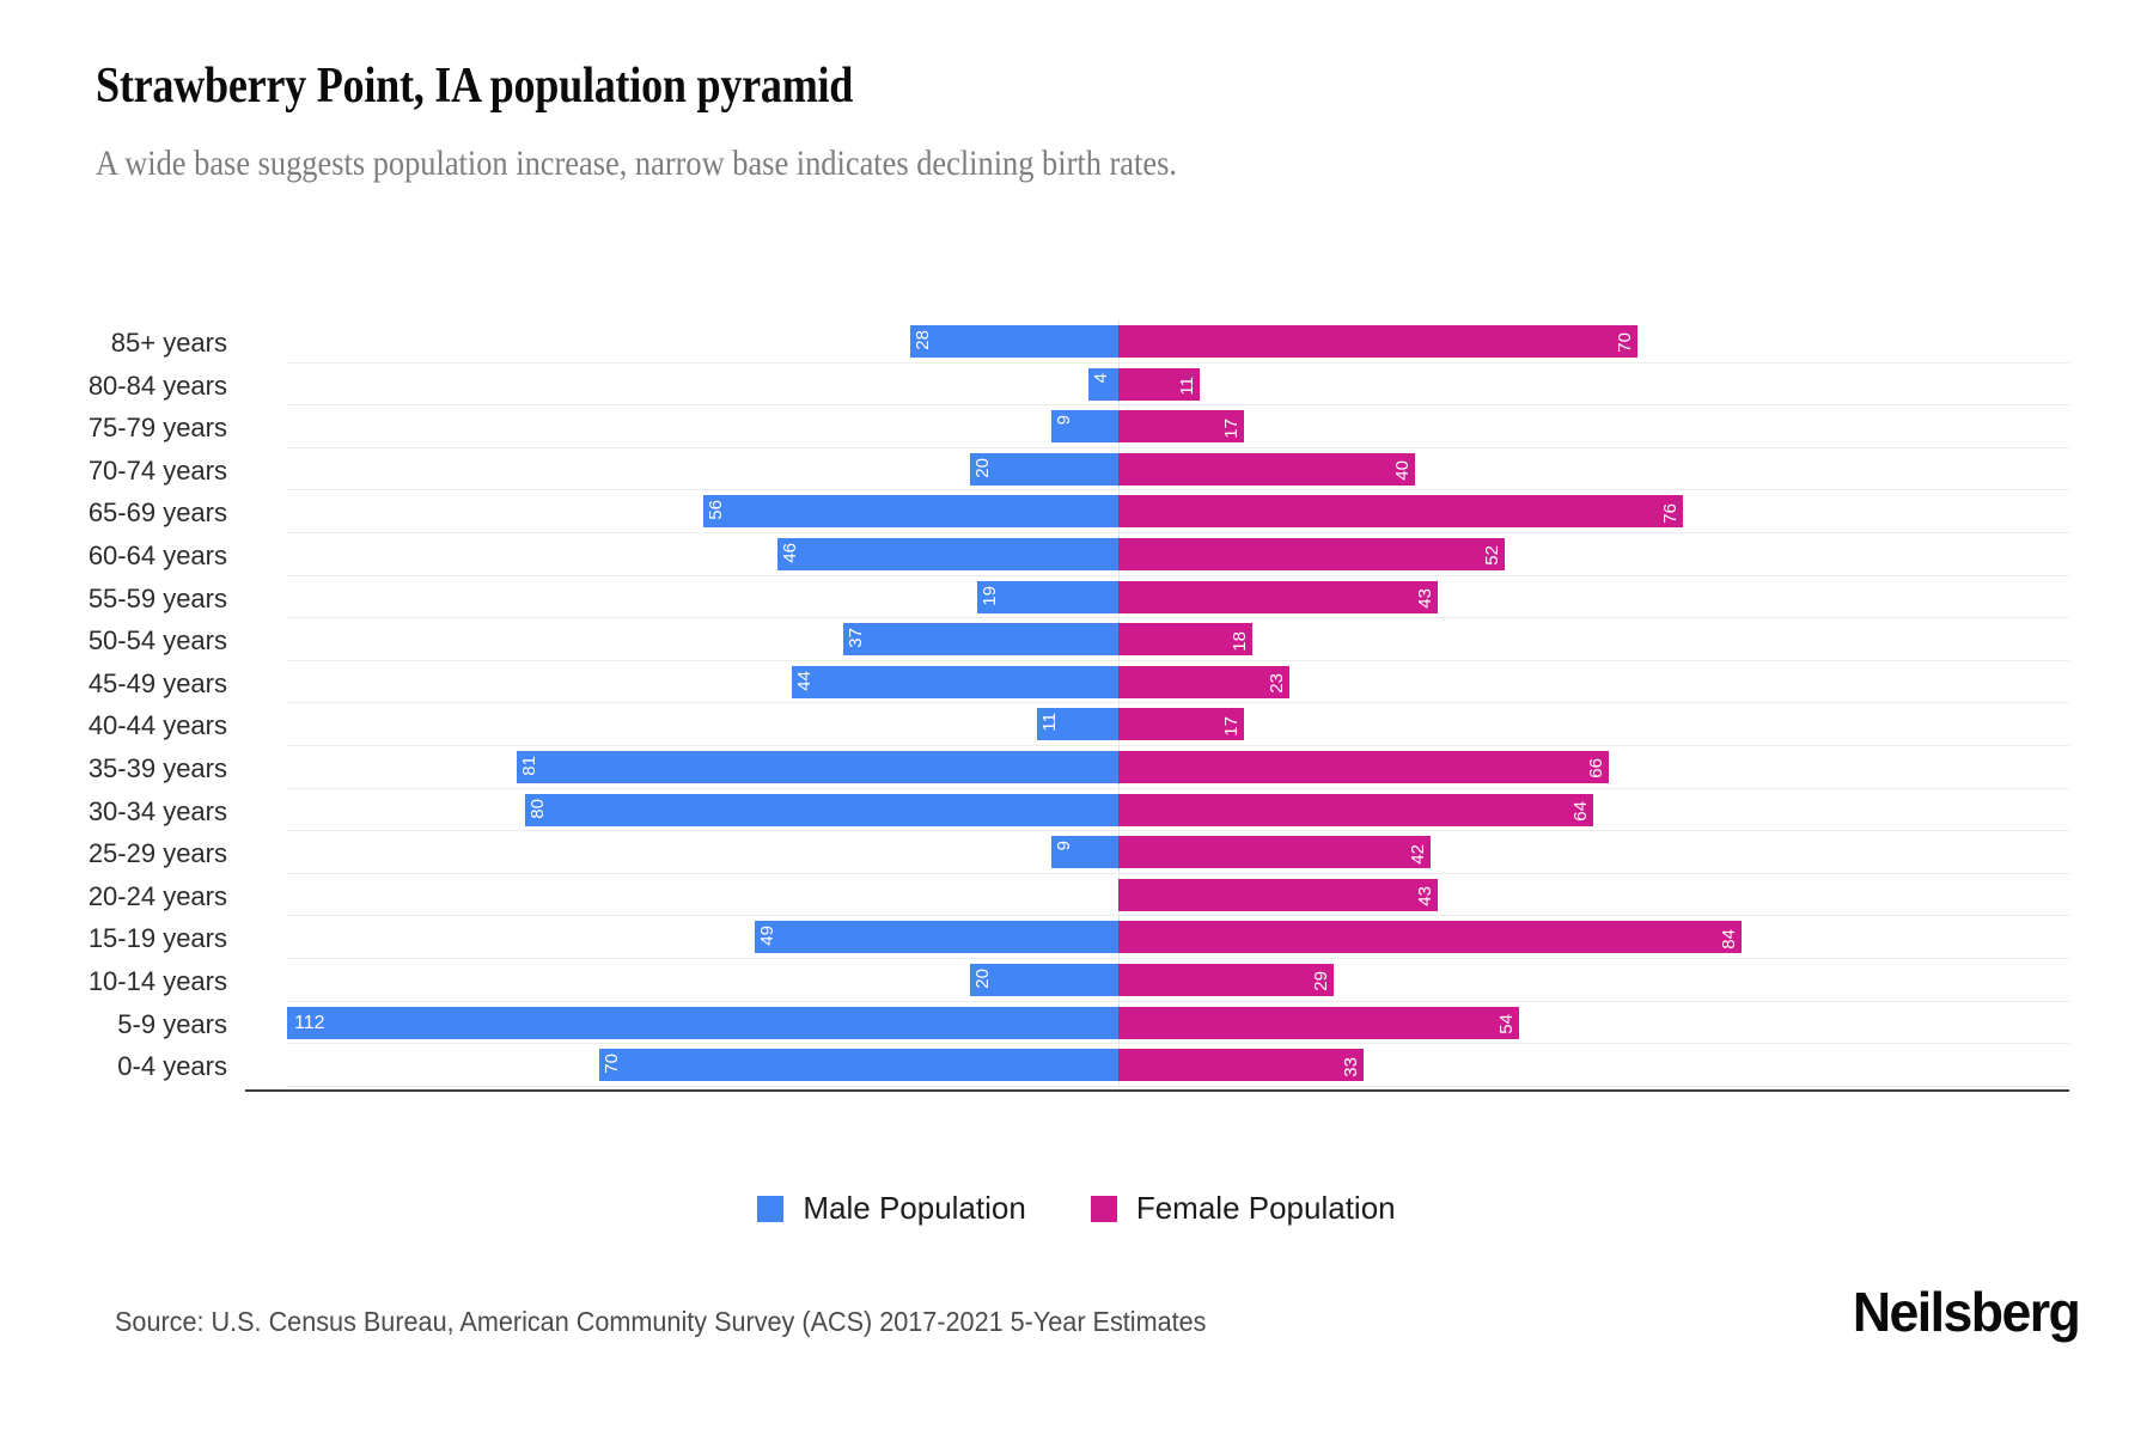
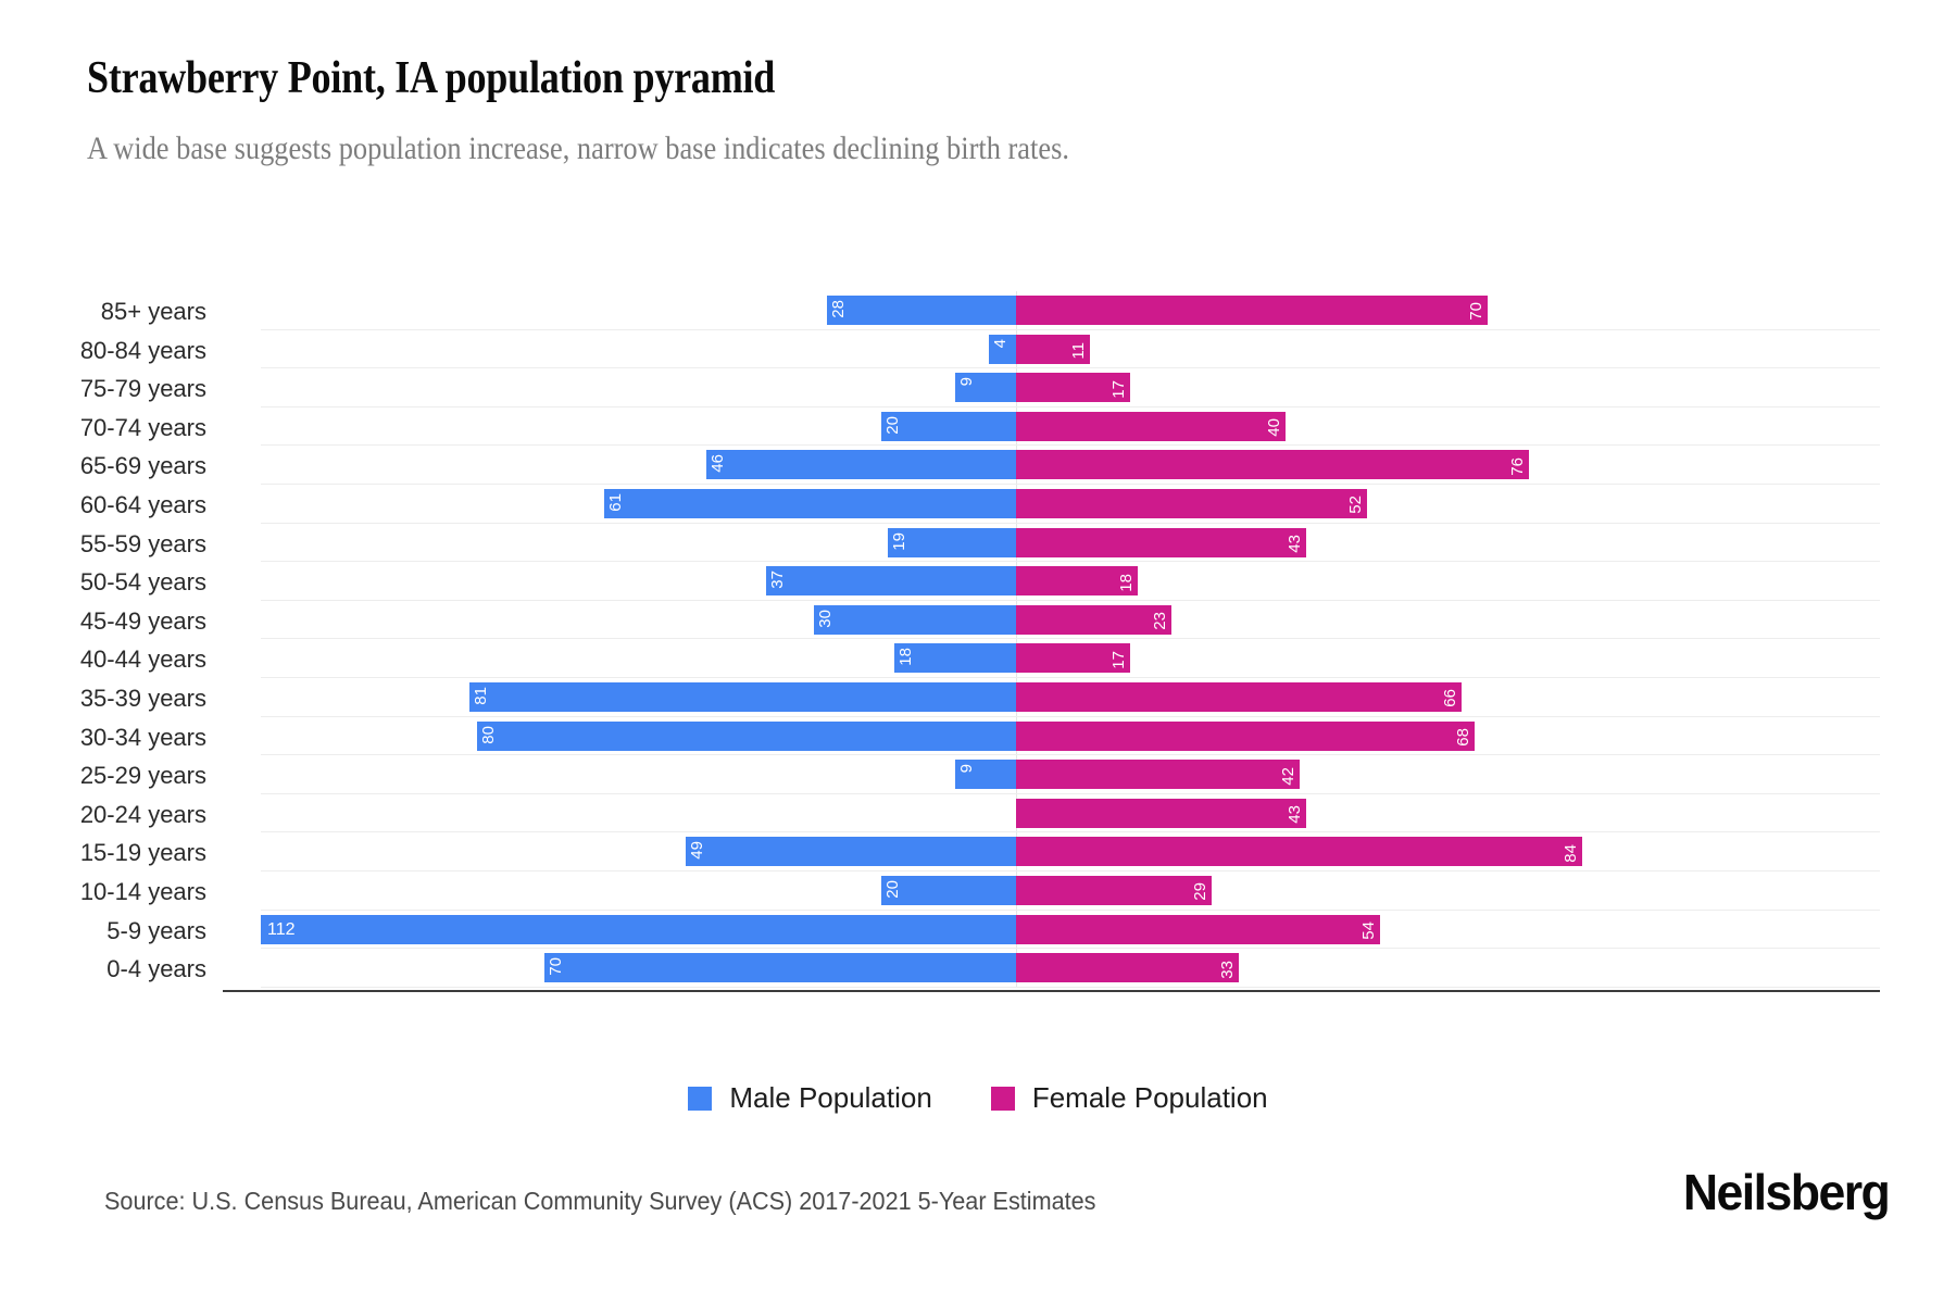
Male Population/65-69 years: 56 -> 46
Male Population/60-64 years: 46 -> 61
Male Population/45-49 years: 44 -> 30
Male Population/40-44 years: 11 -> 18
Female Population/30-34 years: 64 -> 68
